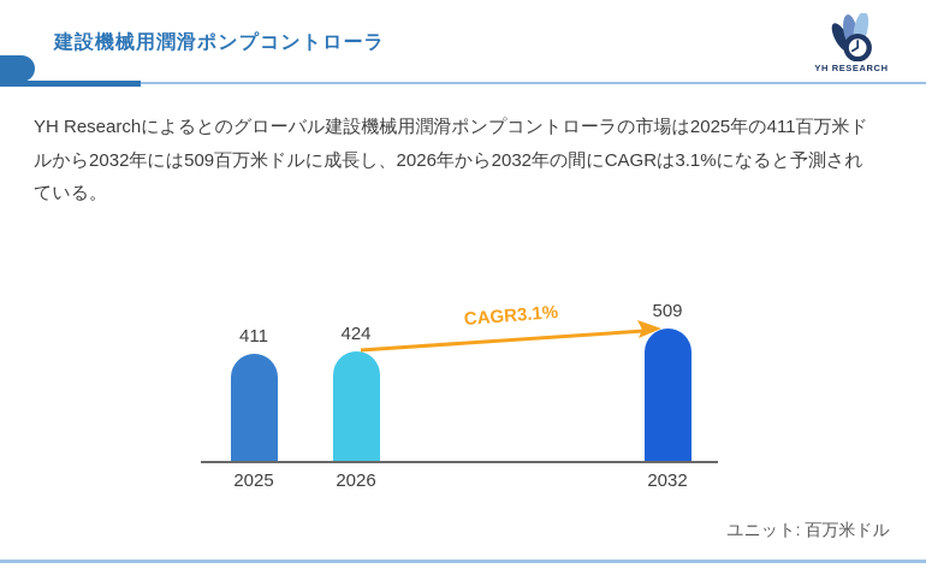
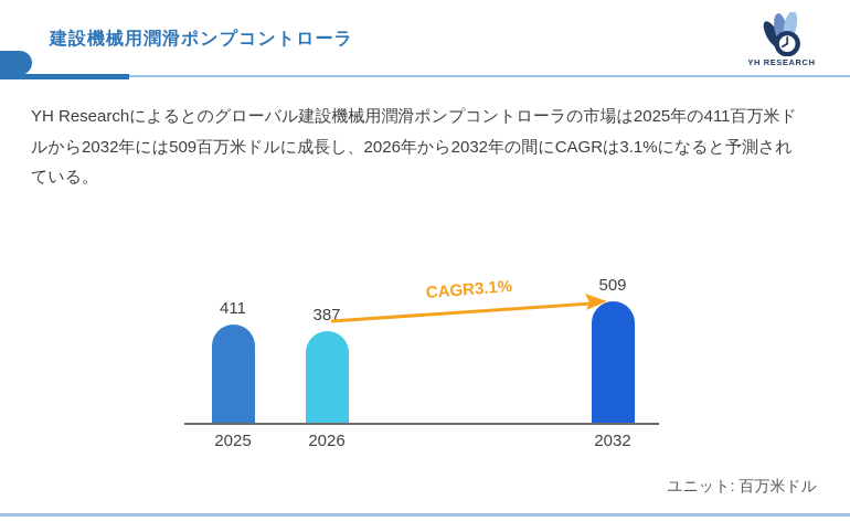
2026: 424 -> 387
